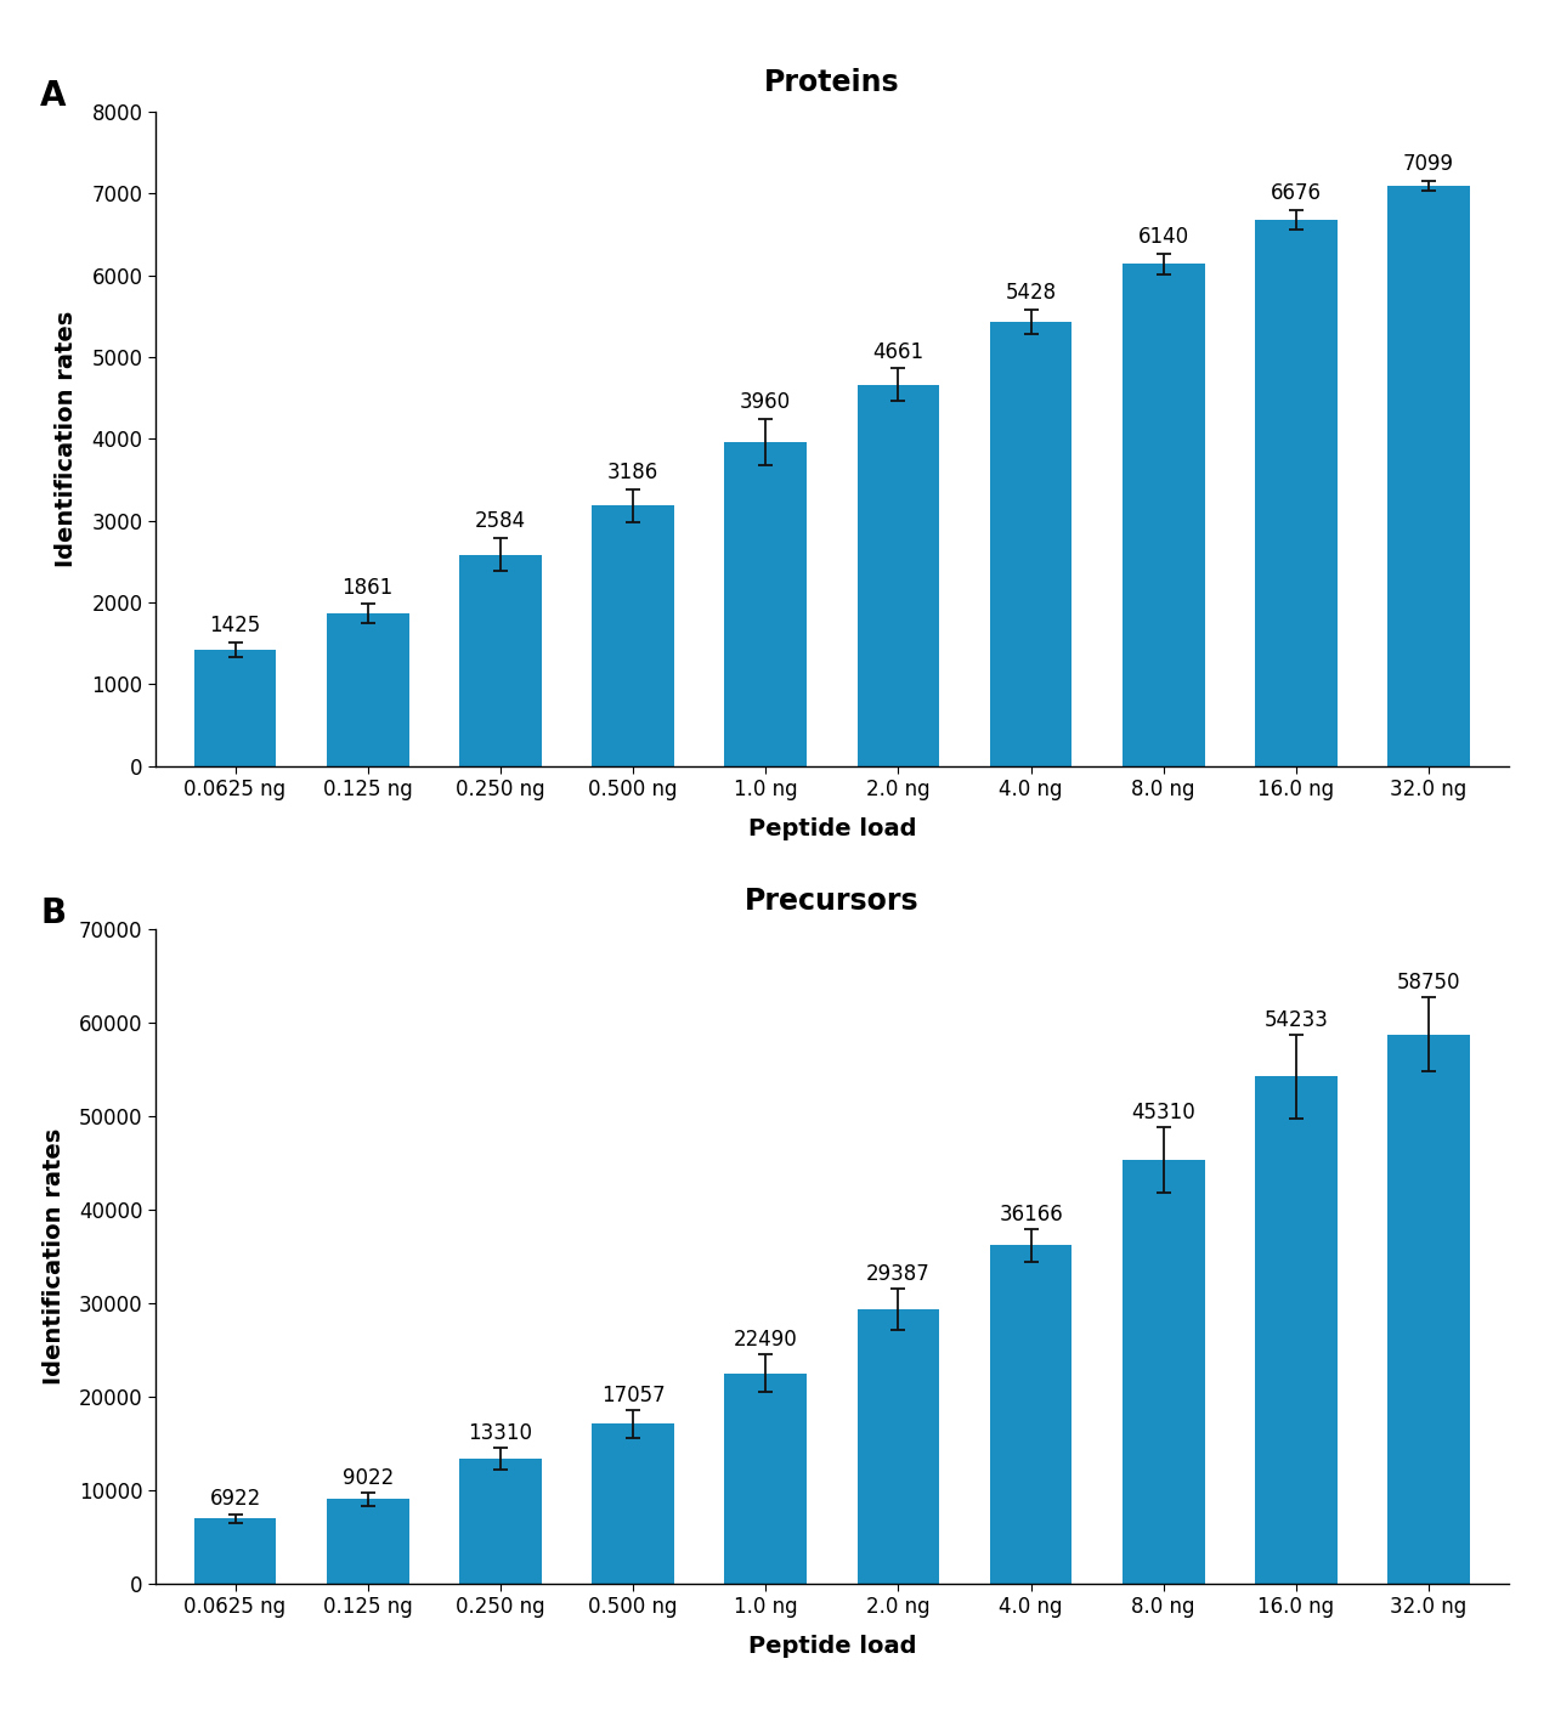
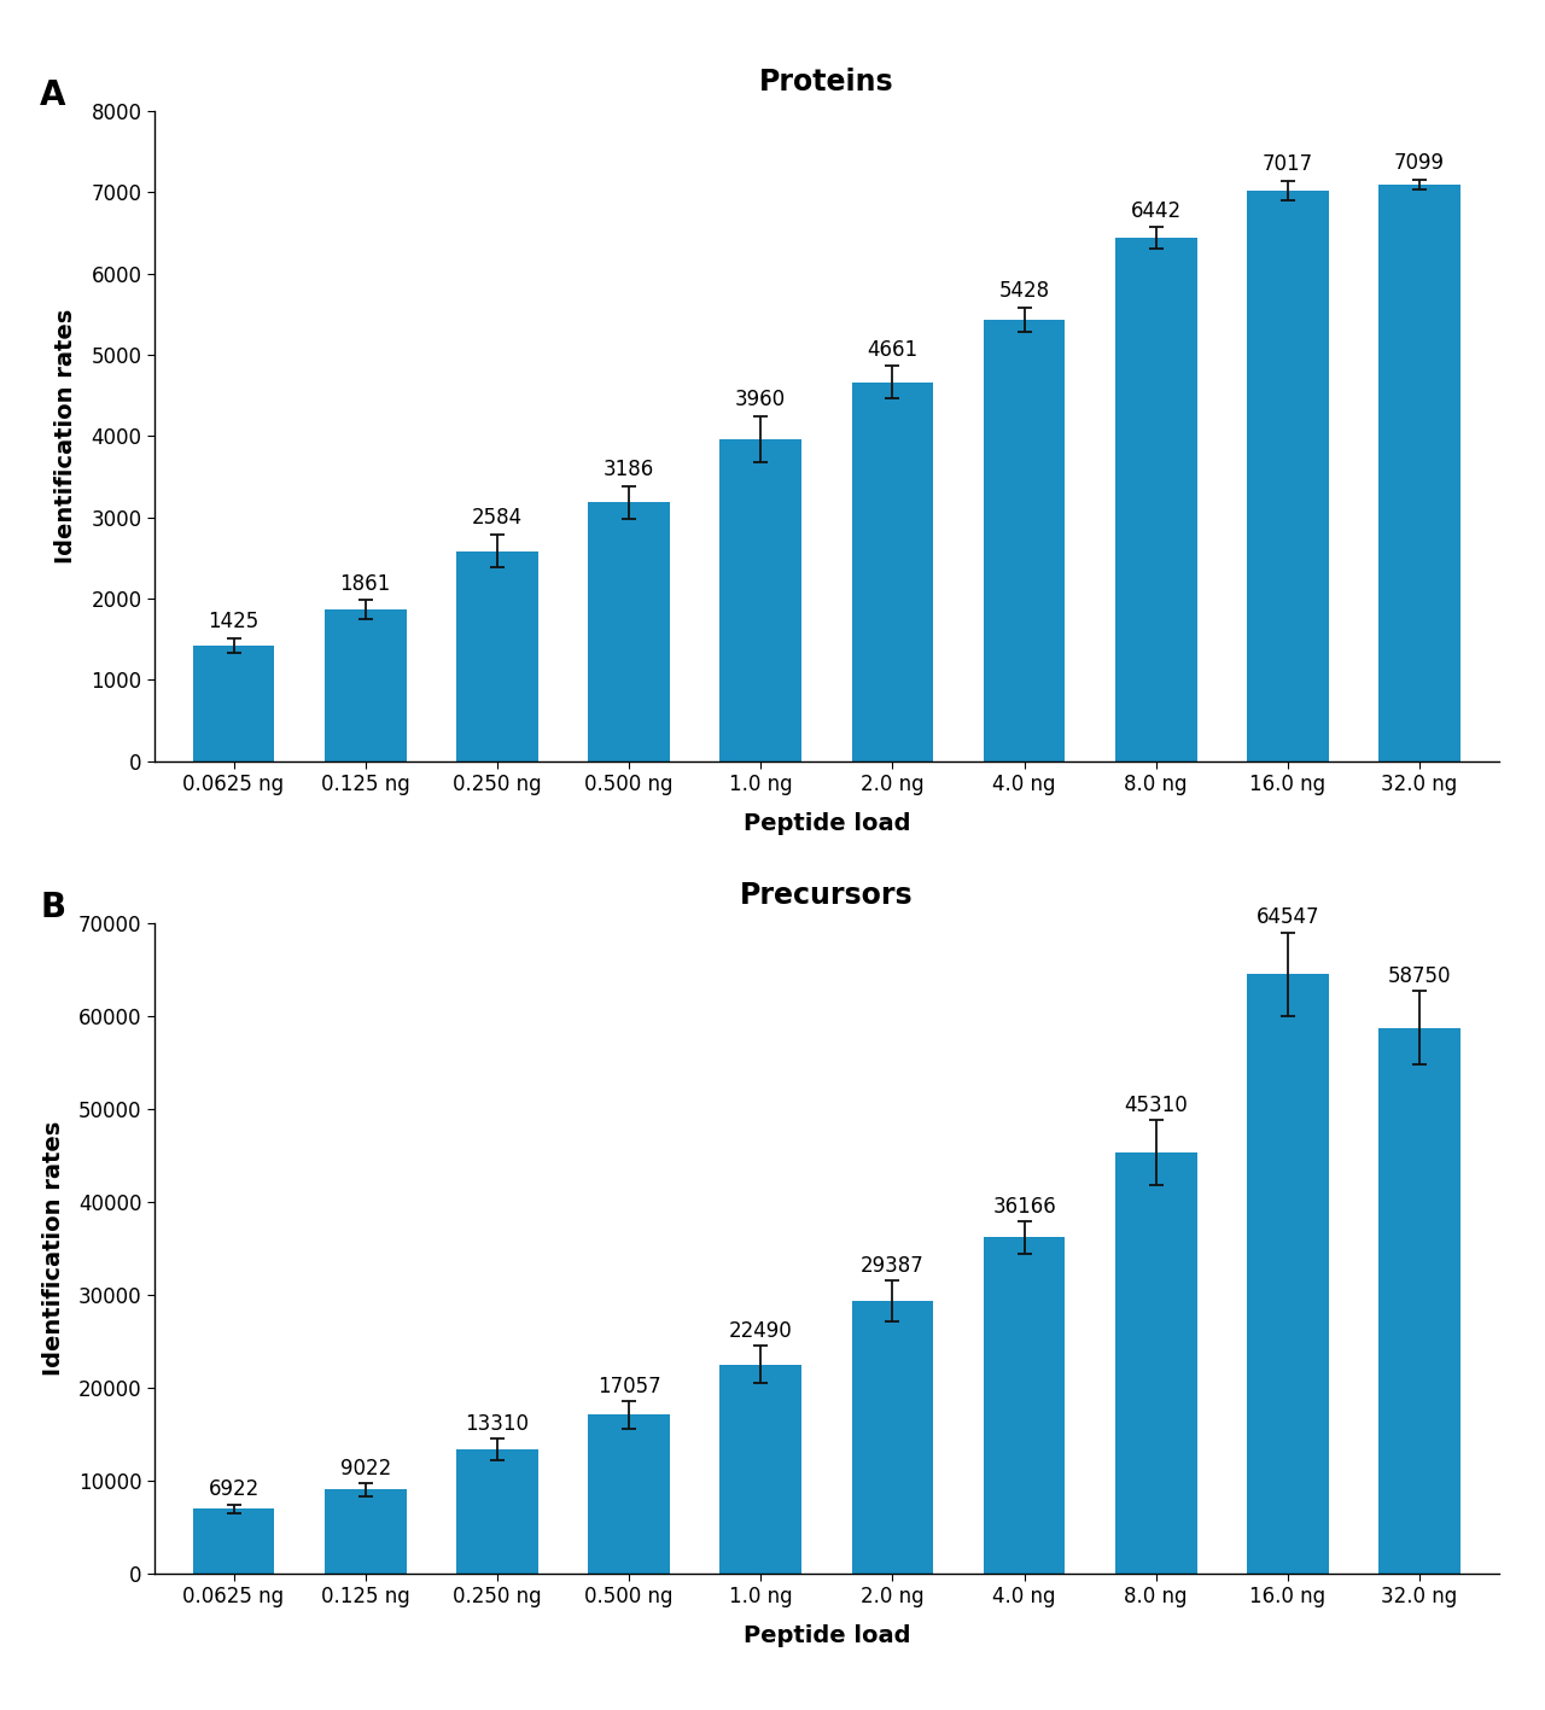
Proteins/8.0 ng: 6140 -> 6442
Proteins/16.0 ng: 6676 -> 7017
Precursors/16.0 ng: 54233 -> 64547
